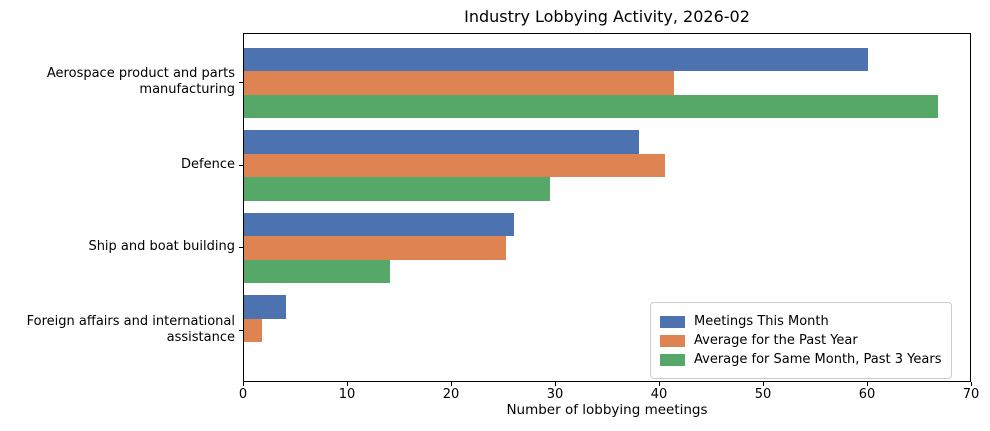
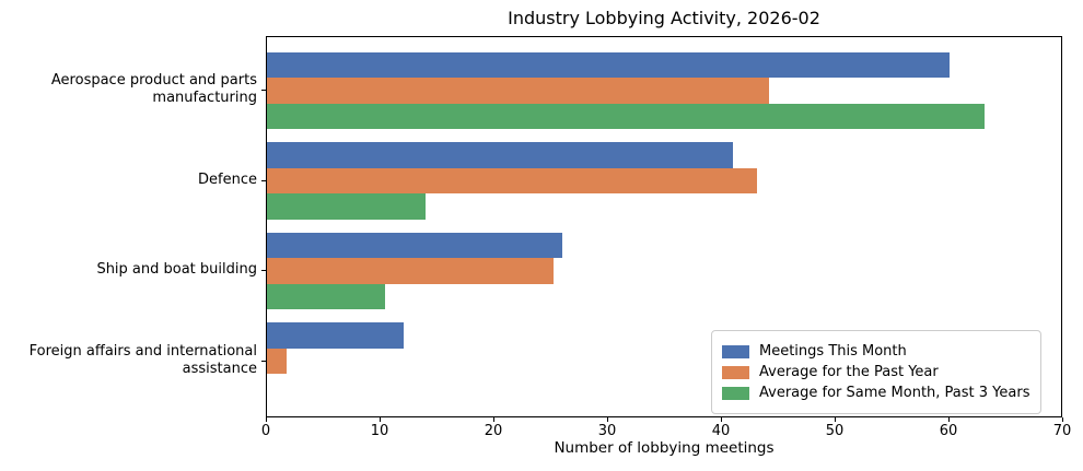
Average for the Past Year/Aerospace product and parts manufacturing: 41.3 -> 44.1
Average for Same Month, Past 3 Years/Aerospace product and parts manufacturing: 66.7 -> 63.1
Meetings This Month/Defence: 38 -> 41
Average for the Past Year/Defence: 40.5 -> 43.1
Average for Same Month, Past 3 Years/Defence: 29.4 -> 13.9
Average for Same Month, Past 3 Years/Ship and boat building: 14.0 -> 10.4
Meetings This Month/Foreign affairs and international assistance: 4 -> 12
